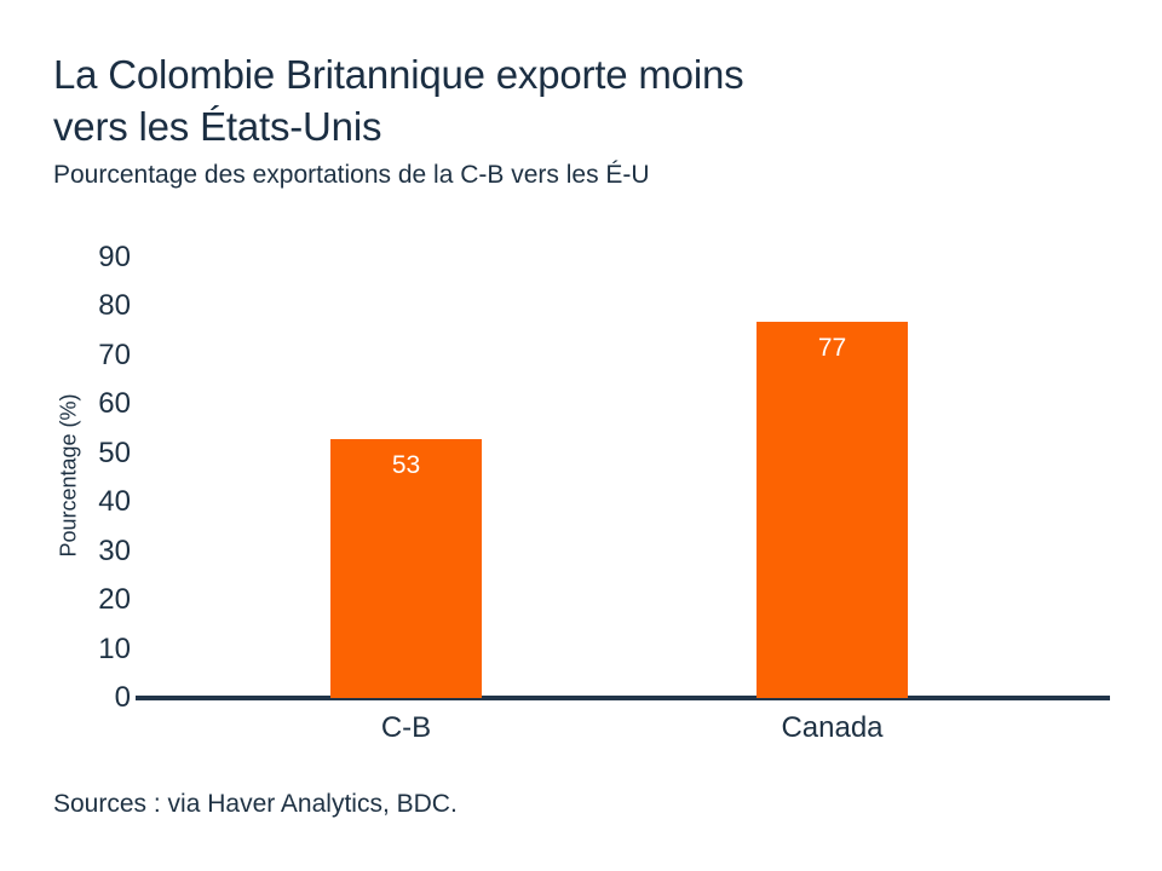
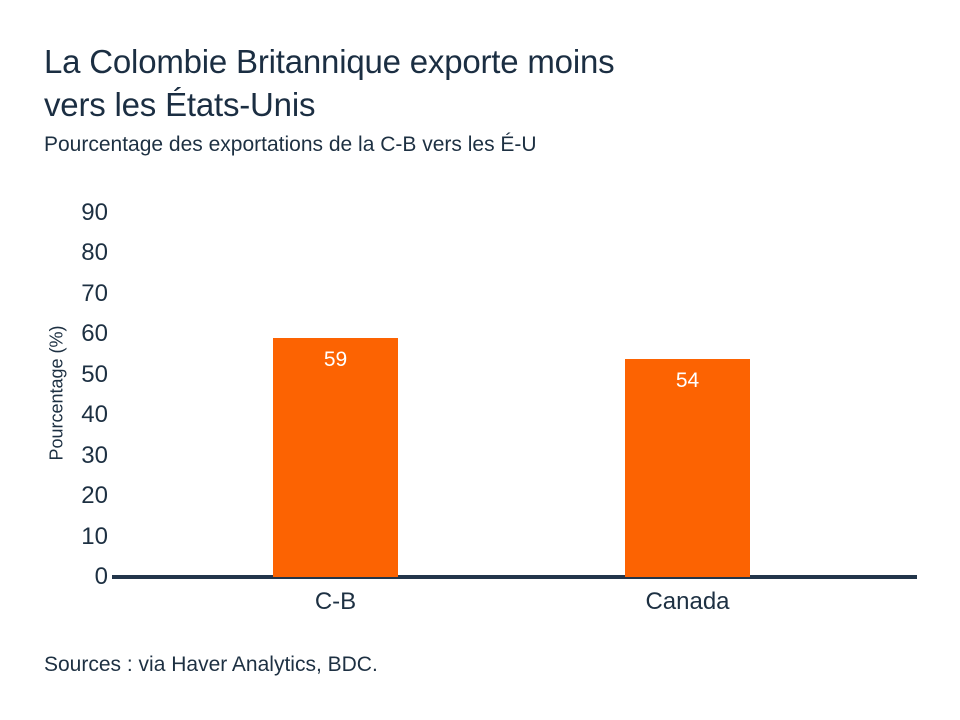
C-B: 53 -> 59
Canada: 77 -> 54
